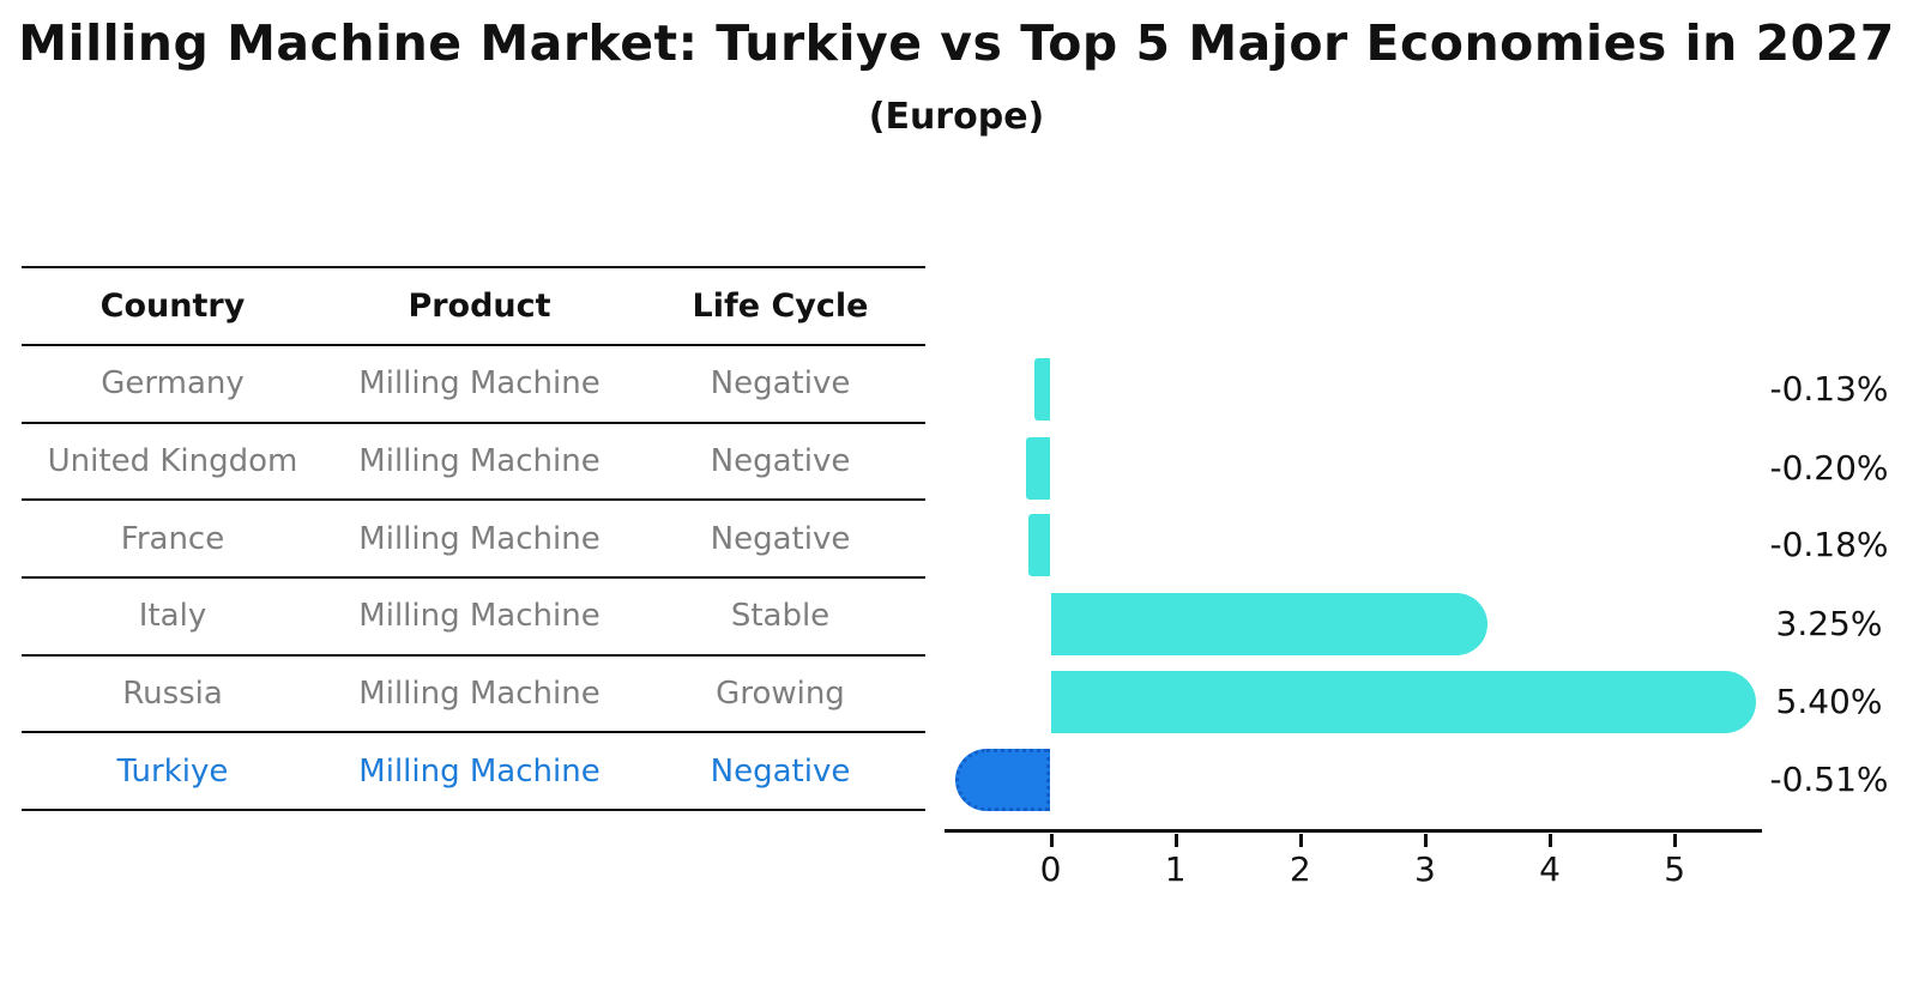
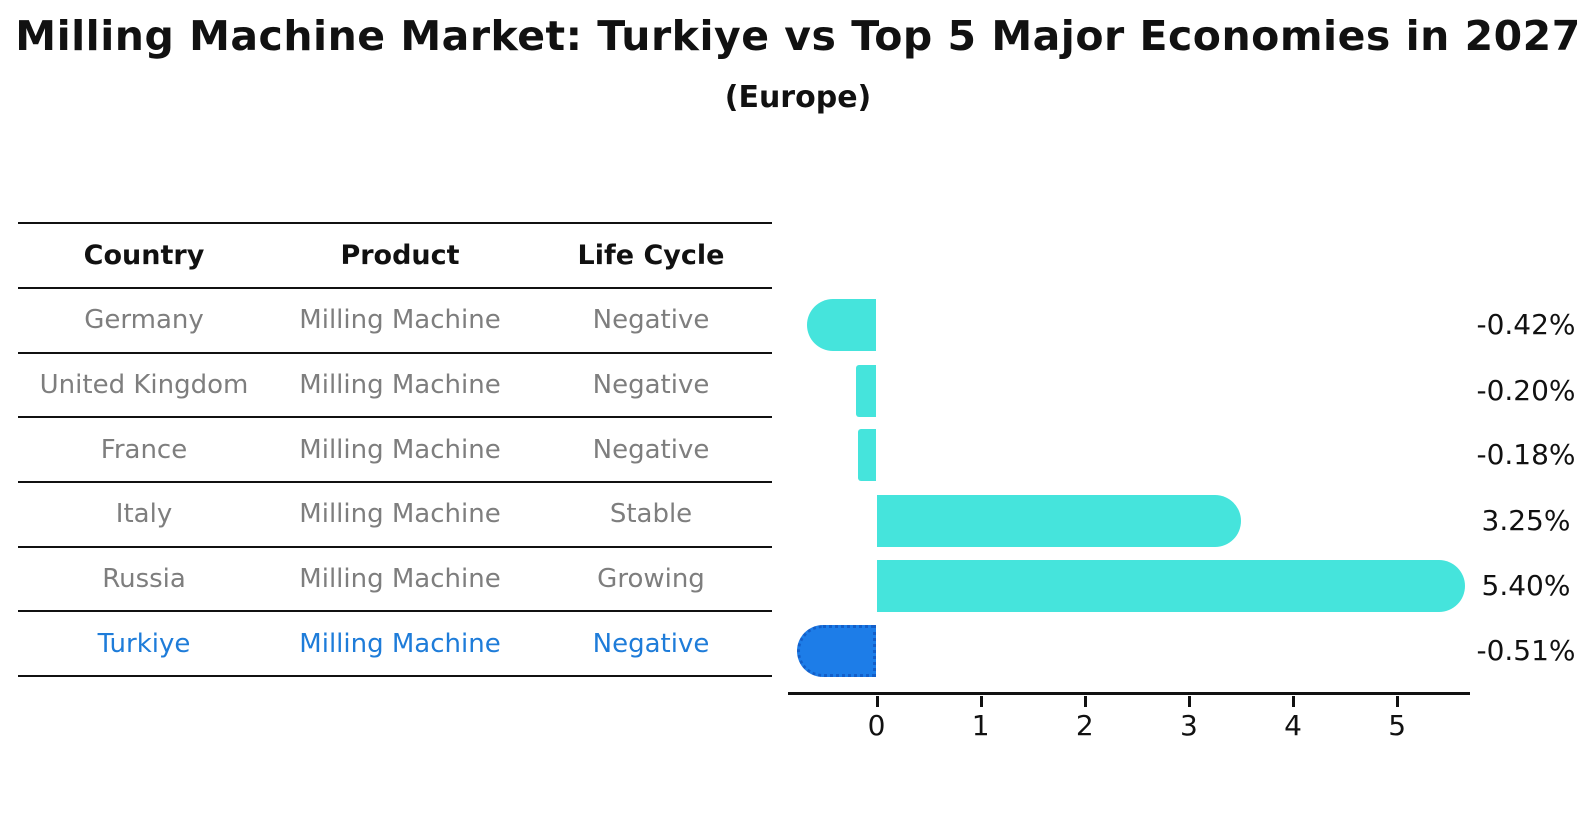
Germany: -0.13% -> -0.42%
